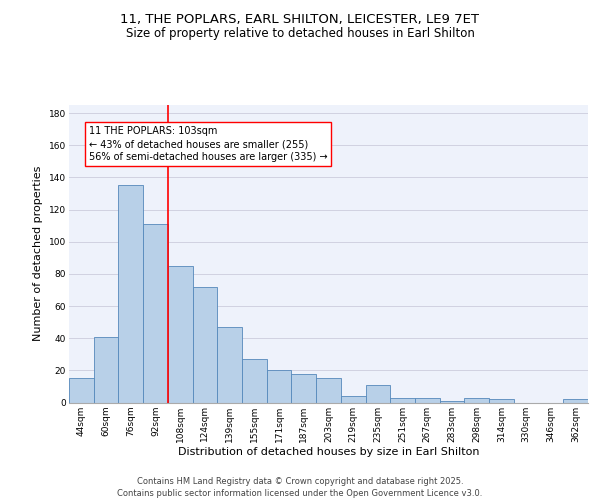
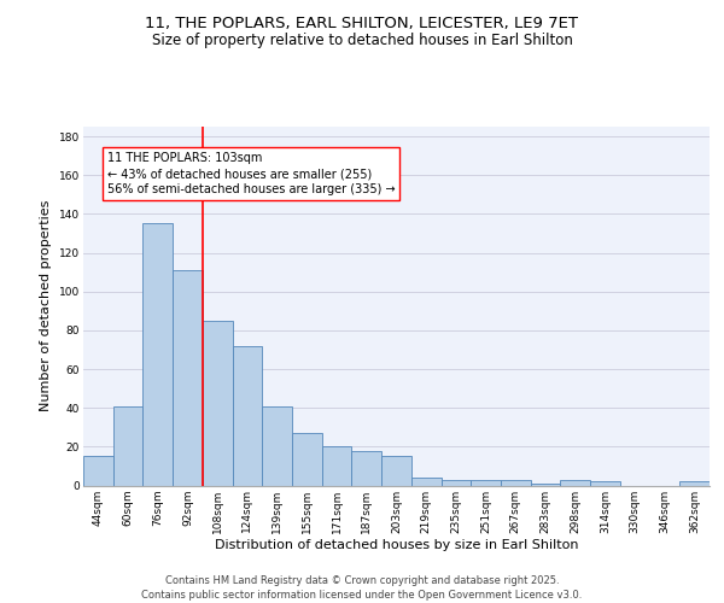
139sqm: 47 -> 41
235sqm: 11 -> 3
